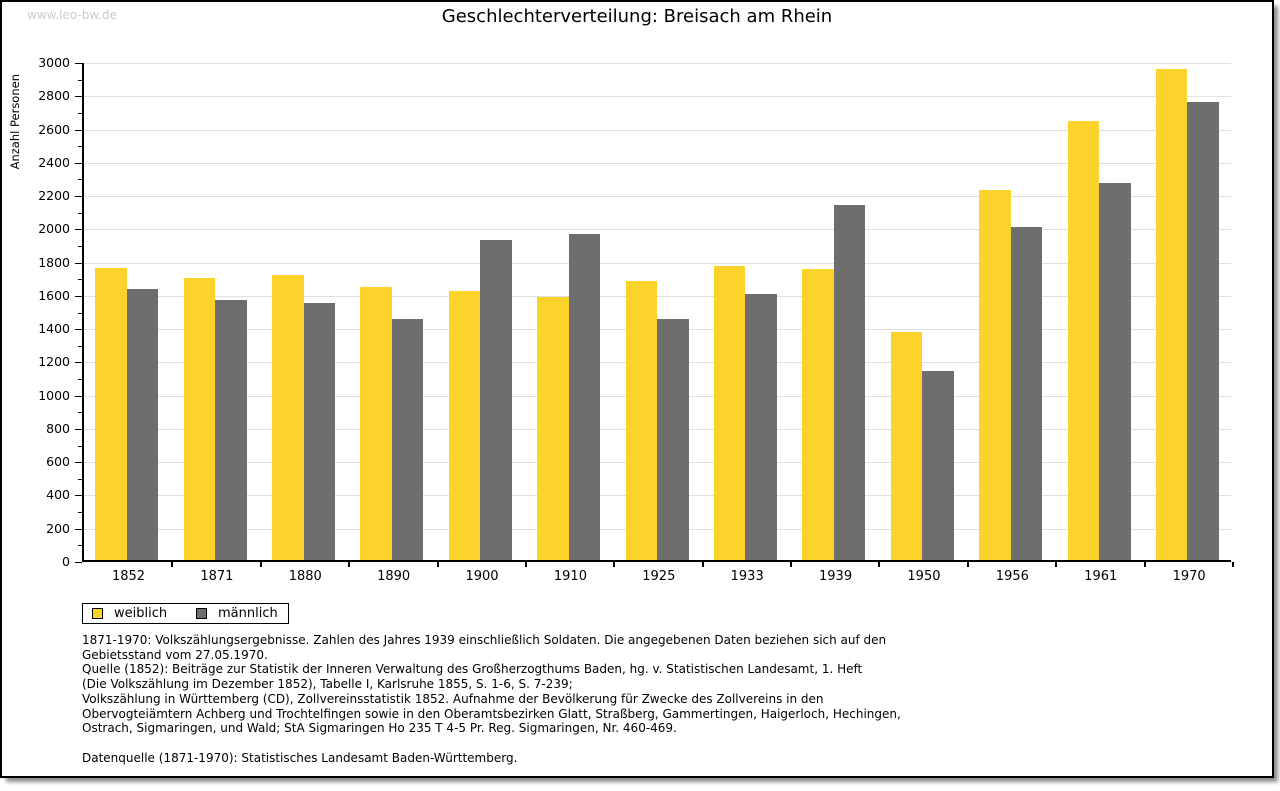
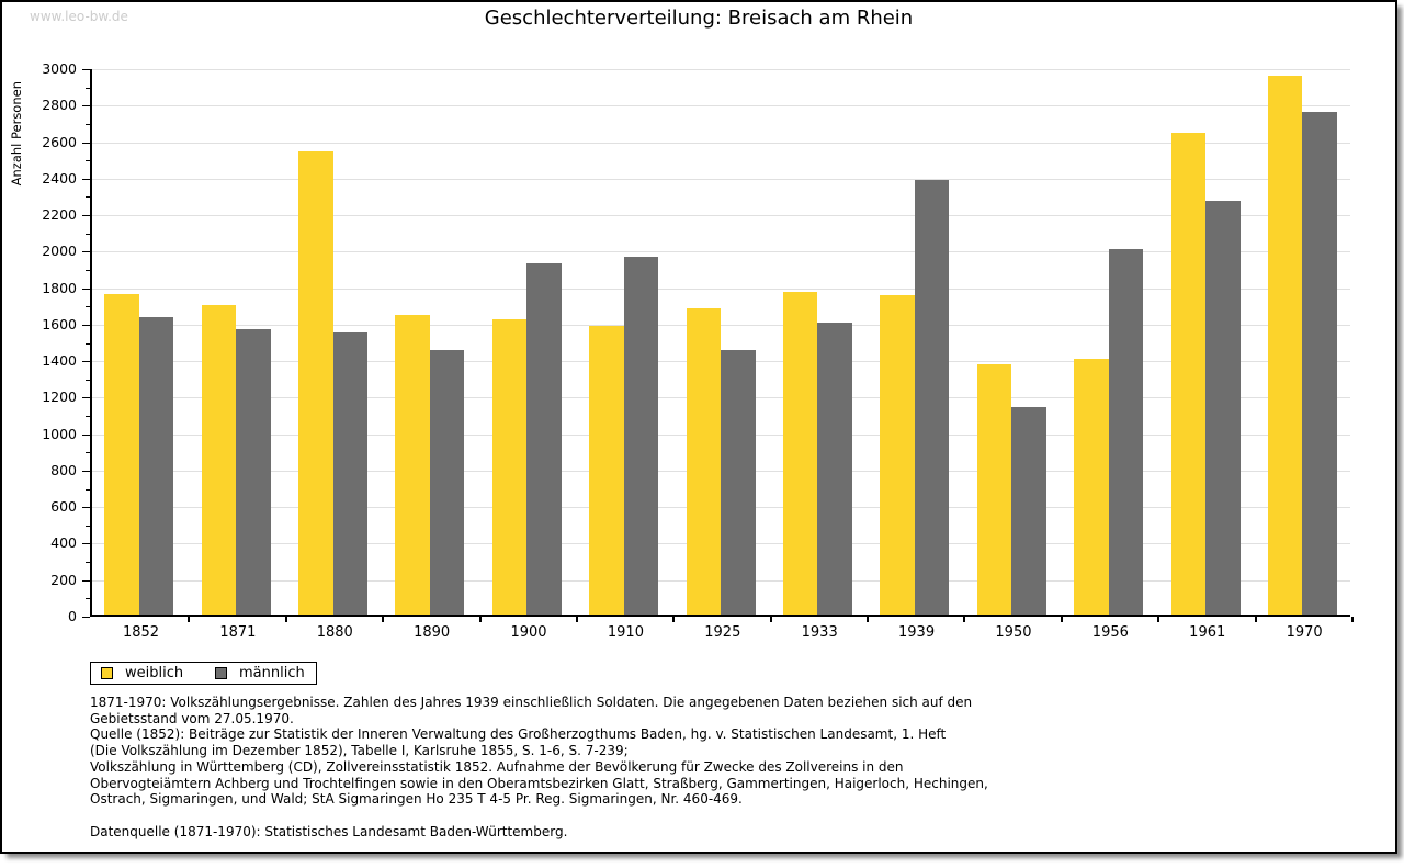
weiblich/1880: 1720 -> 2540
männlich/1939: 2140 -> 2380
weiblich/1956: 2220 -> 1400
